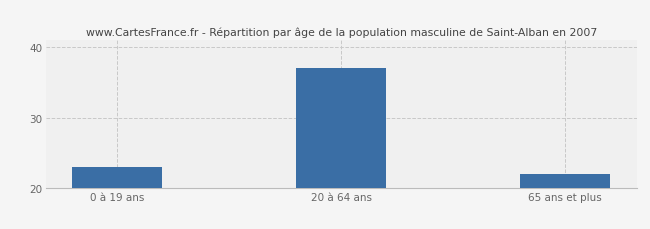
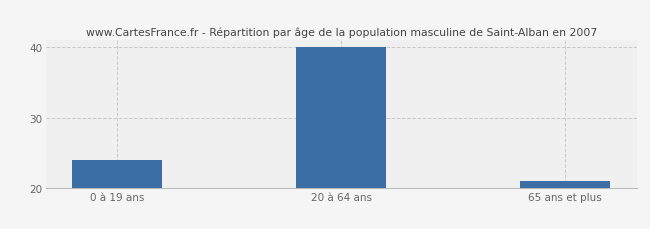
0 à 19 ans: 23 -> 24
20 à 64 ans: 37 -> 40
65 ans et plus: 22 -> 21
